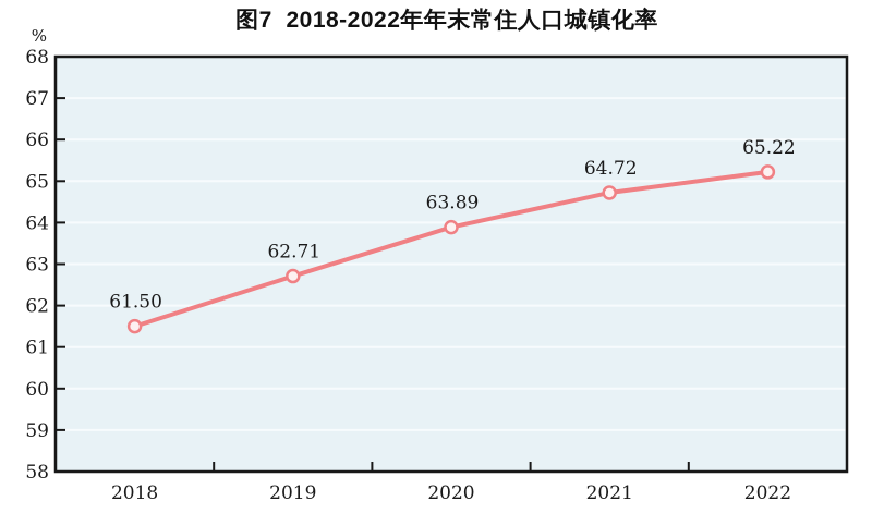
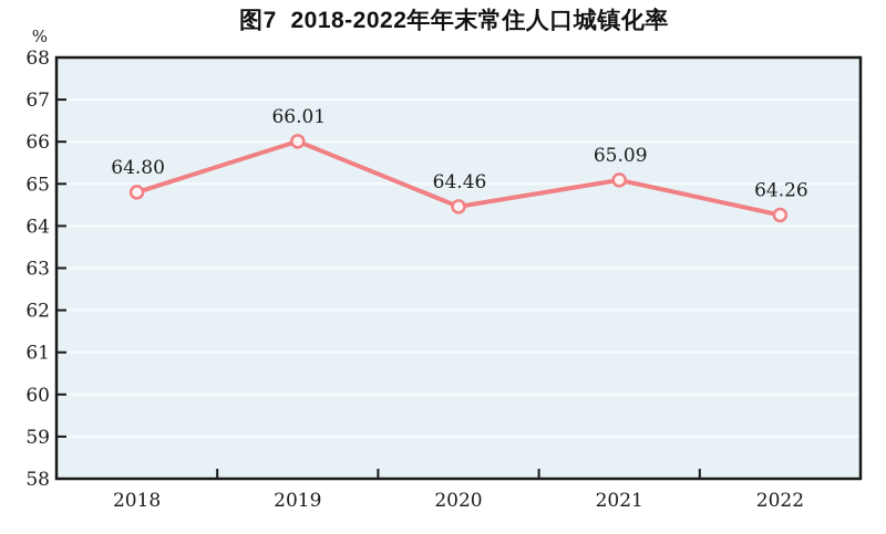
2018: 61.50 -> 64.80
2019: 62.71 -> 66.01
2020: 63.89 -> 64.46
2021: 64.72 -> 65.09
2022: 65.22 -> 64.26
